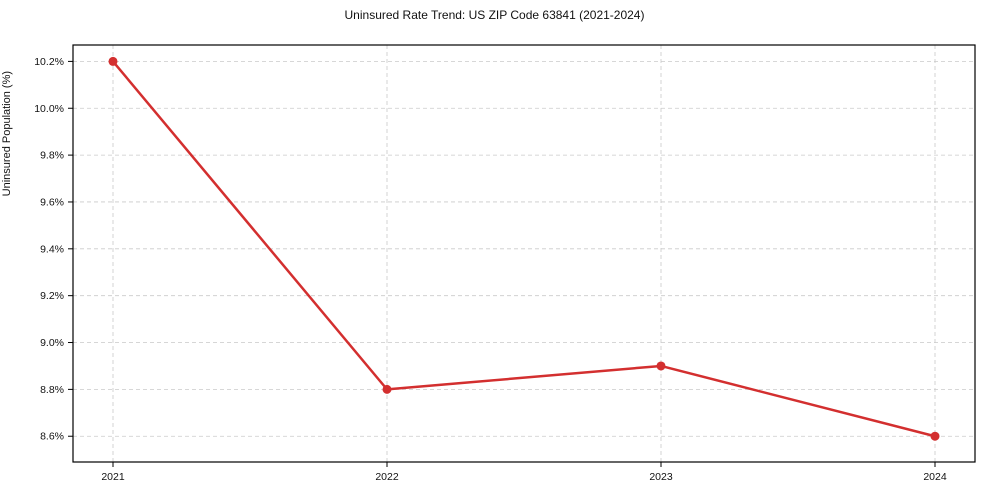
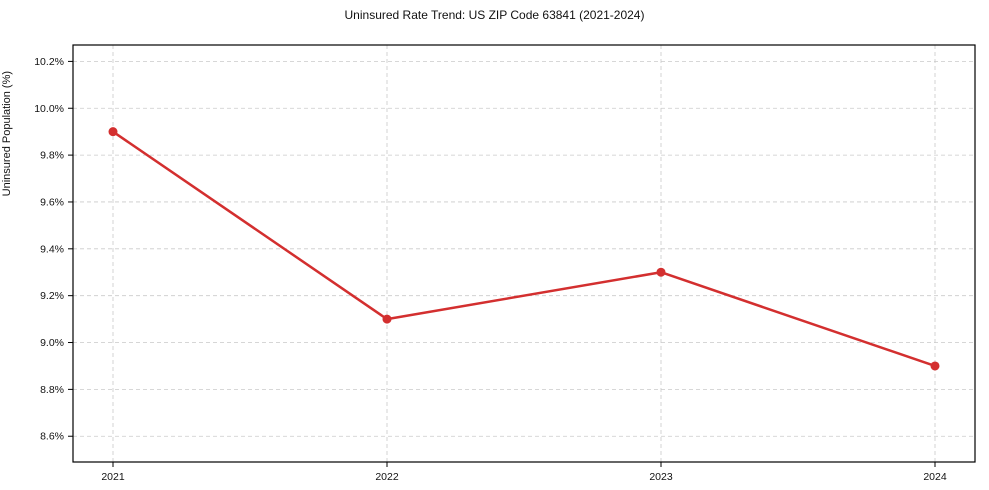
2021: 10.2% -> 9.9%
2022: 8.8% -> 9.1%
2023: 8.9% -> 9.3%
2024: 8.6% -> 8.9%
